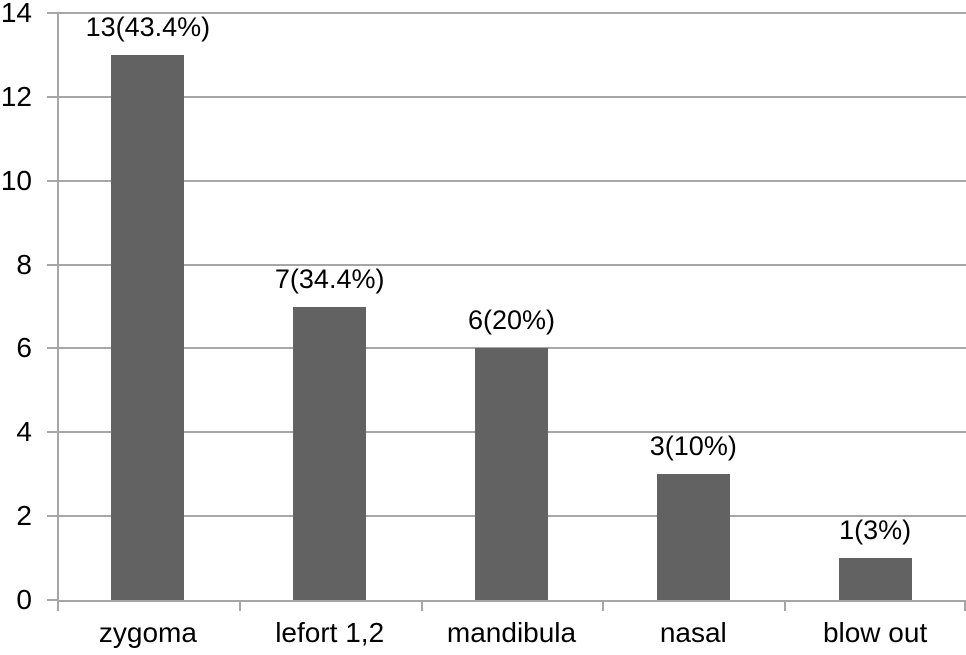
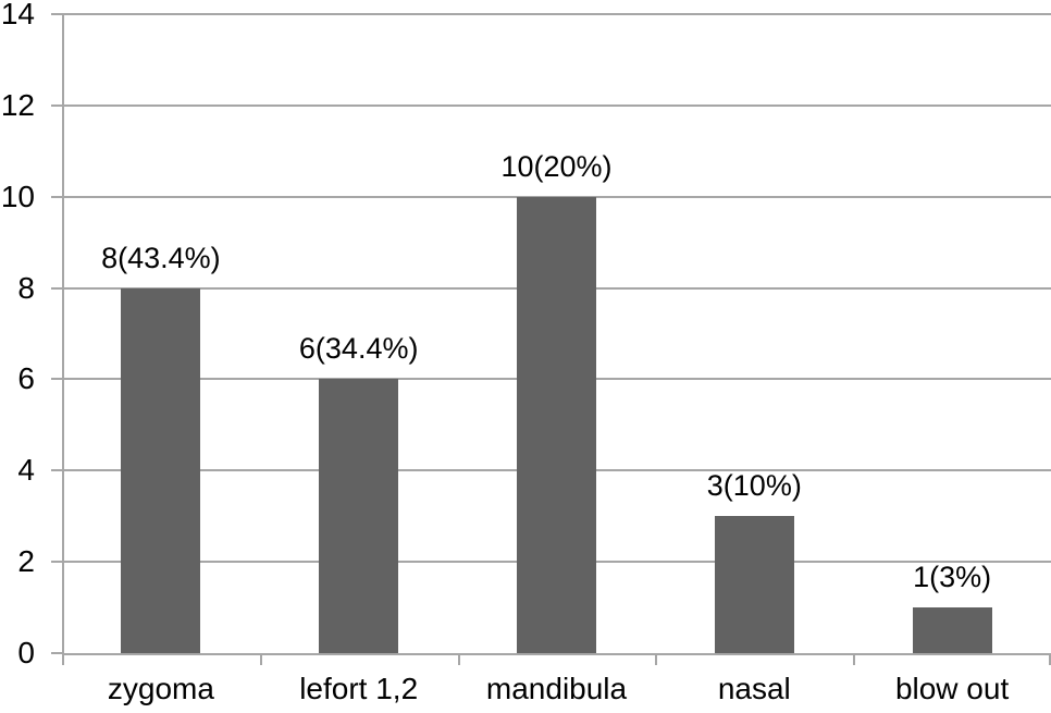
zygoma: 13 -> 8
lefort 1,2: 7 -> 6
mandibula: 6 -> 10
